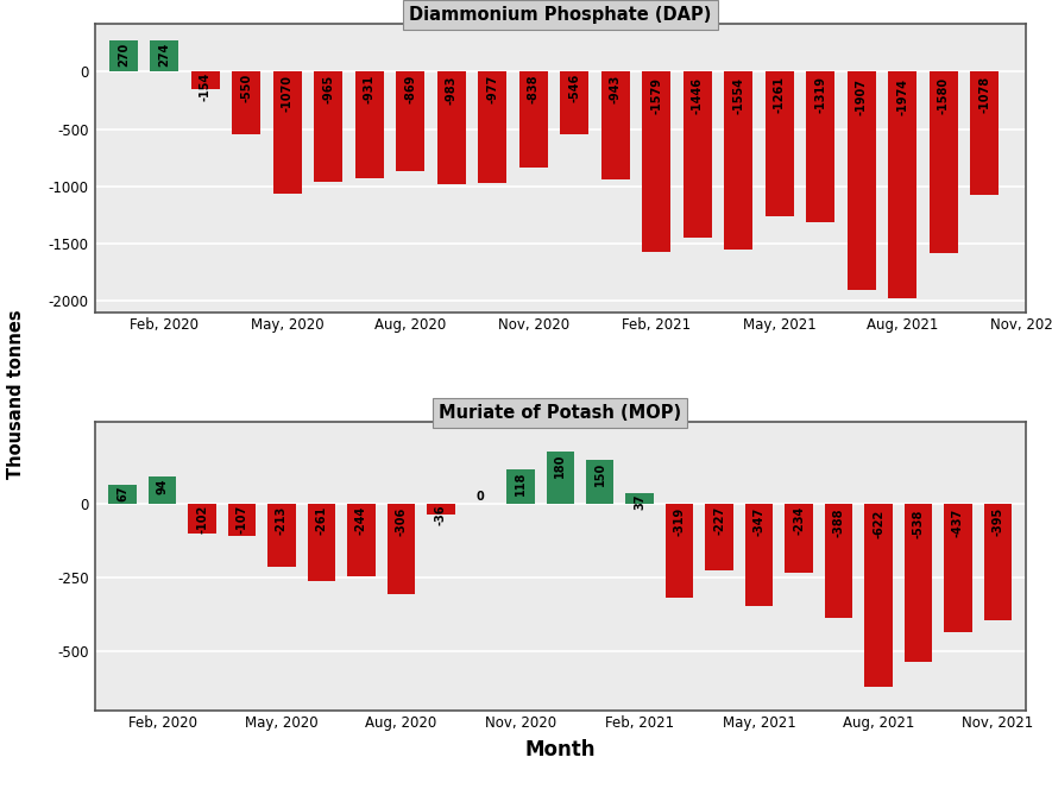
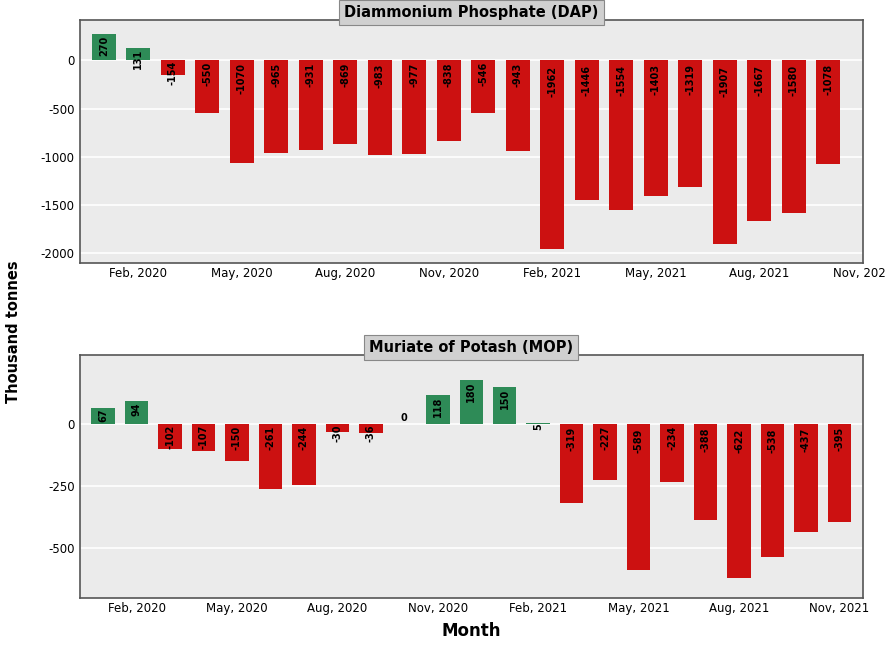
Diammonium Phosphate (DAP)/Feb, 2020: 274 -> 131
Diammonium Phosphate (DAP)/Feb, 2021: -1579 -> -1962
Diammonium Phosphate (DAP)/May, 2021: -1261 -> -1403
Diammonium Phosphate (DAP)/Aug, 2021: -1974 -> -1667
Muriate of Potash (MOP)/May, 2020: -213 -> -150
Muriate of Potash (MOP)/Aug, 2020: -306 -> -30
Muriate of Potash (MOP)/Feb, 2021: 37 -> 5
Muriate of Potash (MOP)/May, 2021: -347 -> -589
